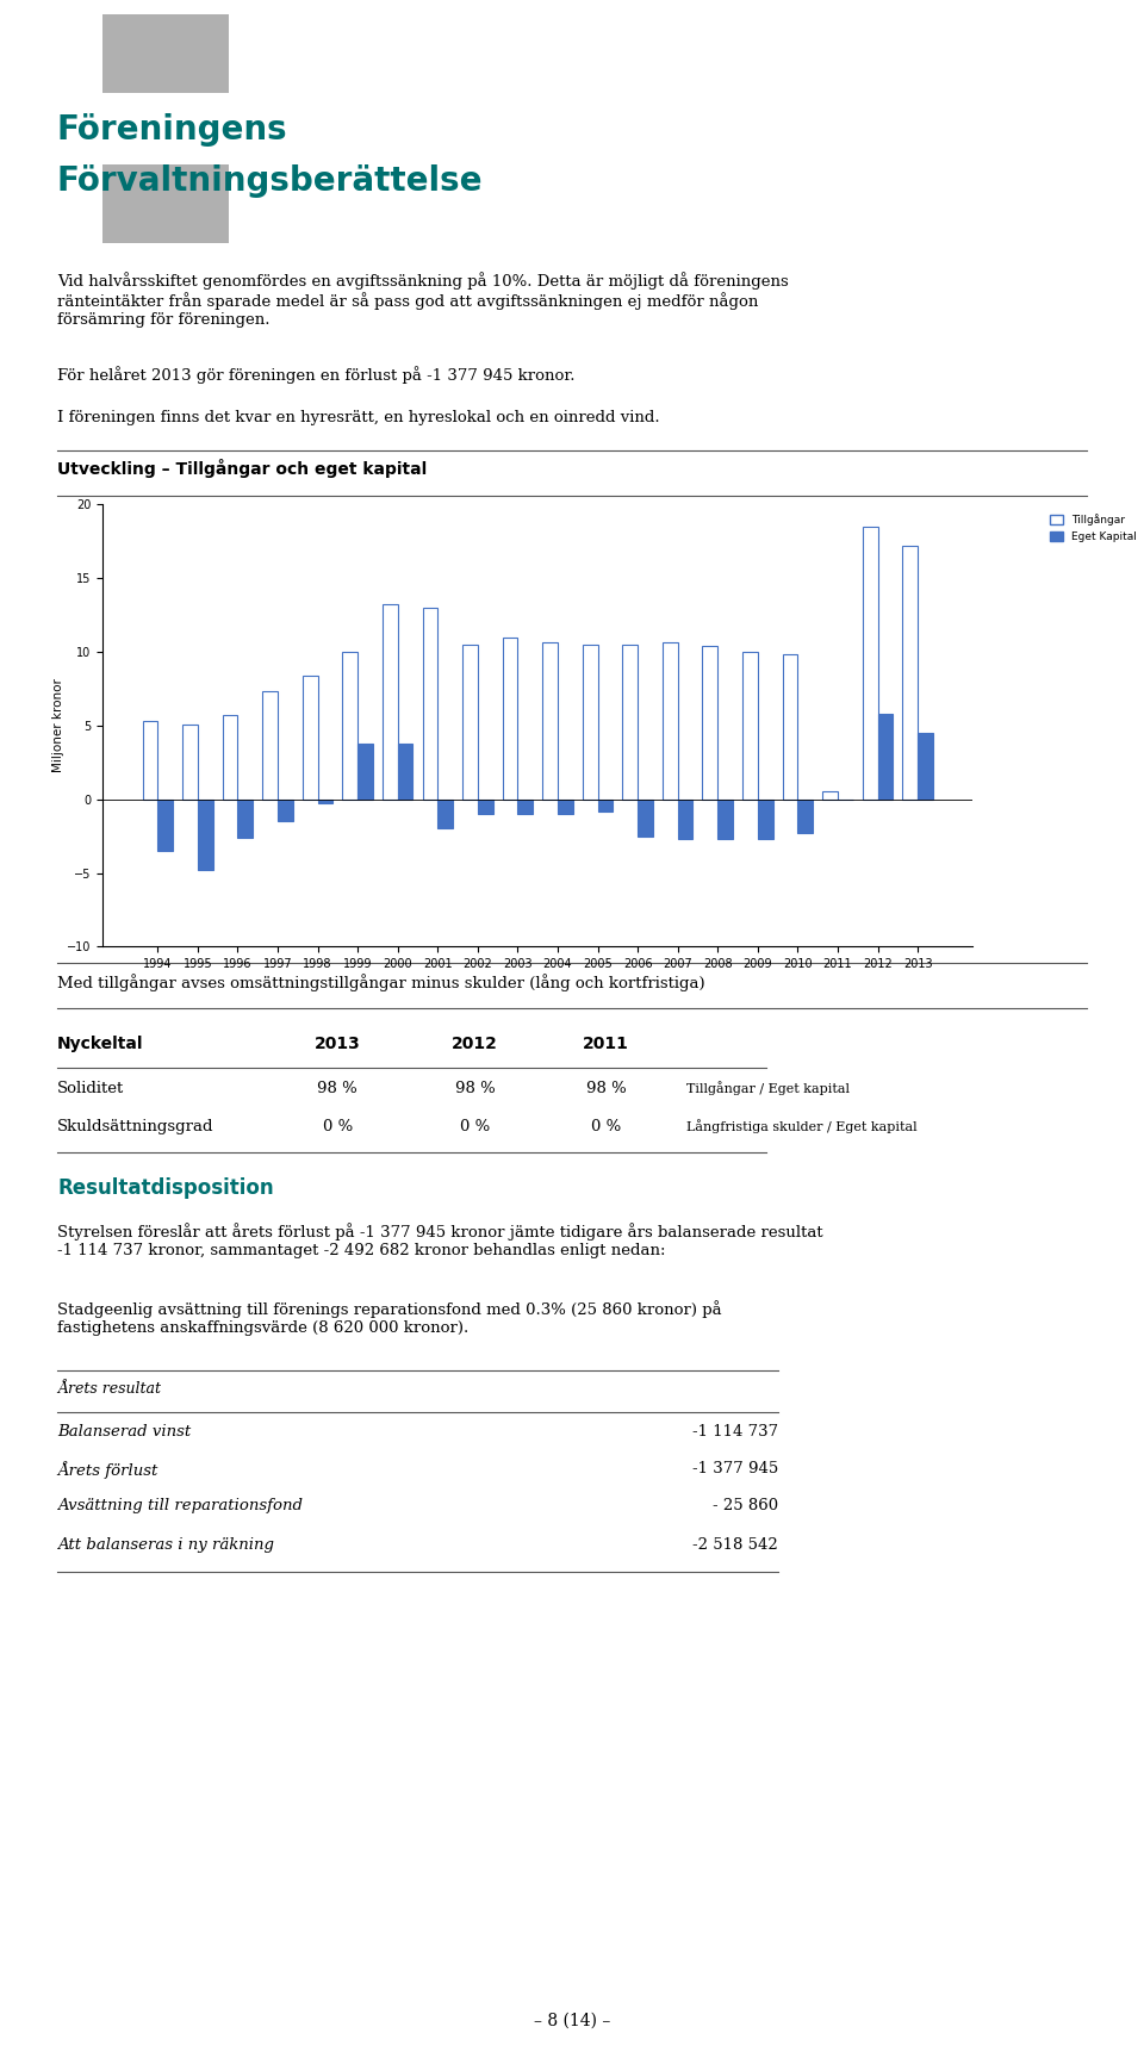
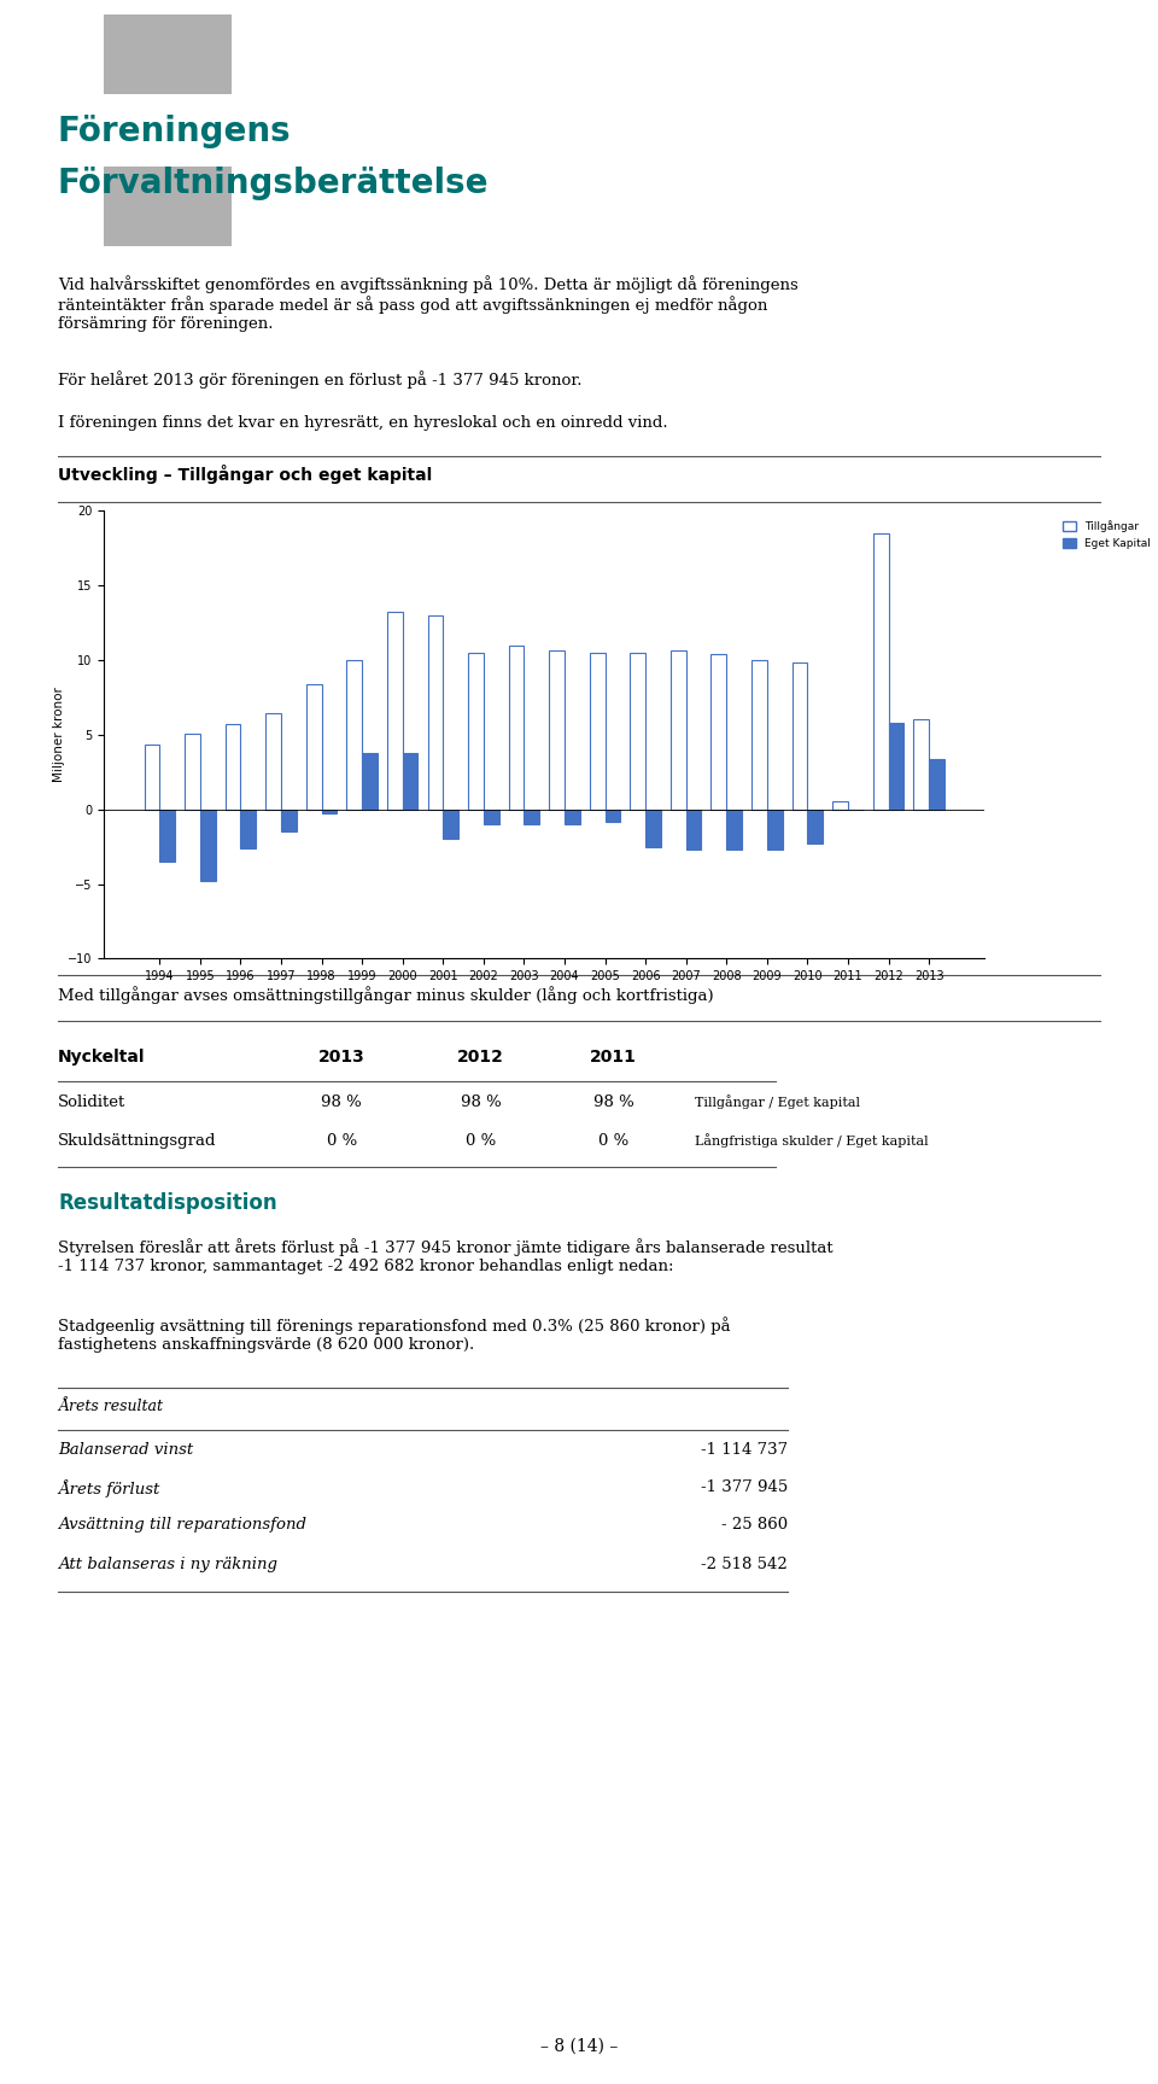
Tillgångar/1994: 5.3 -> 4.3
Tillgångar/1997: 7.3 -> 6.4
Tillgångar/2013: 17.2 -> 6.0
Eget Kapital/2013: 4.5 -> 3.4
